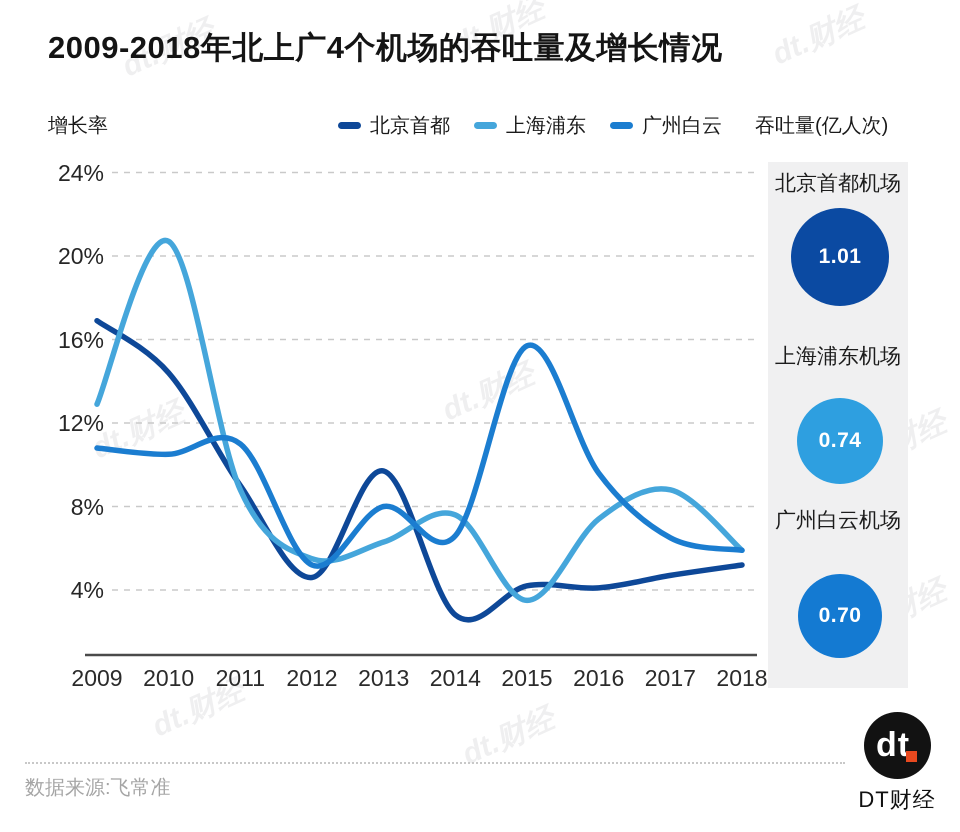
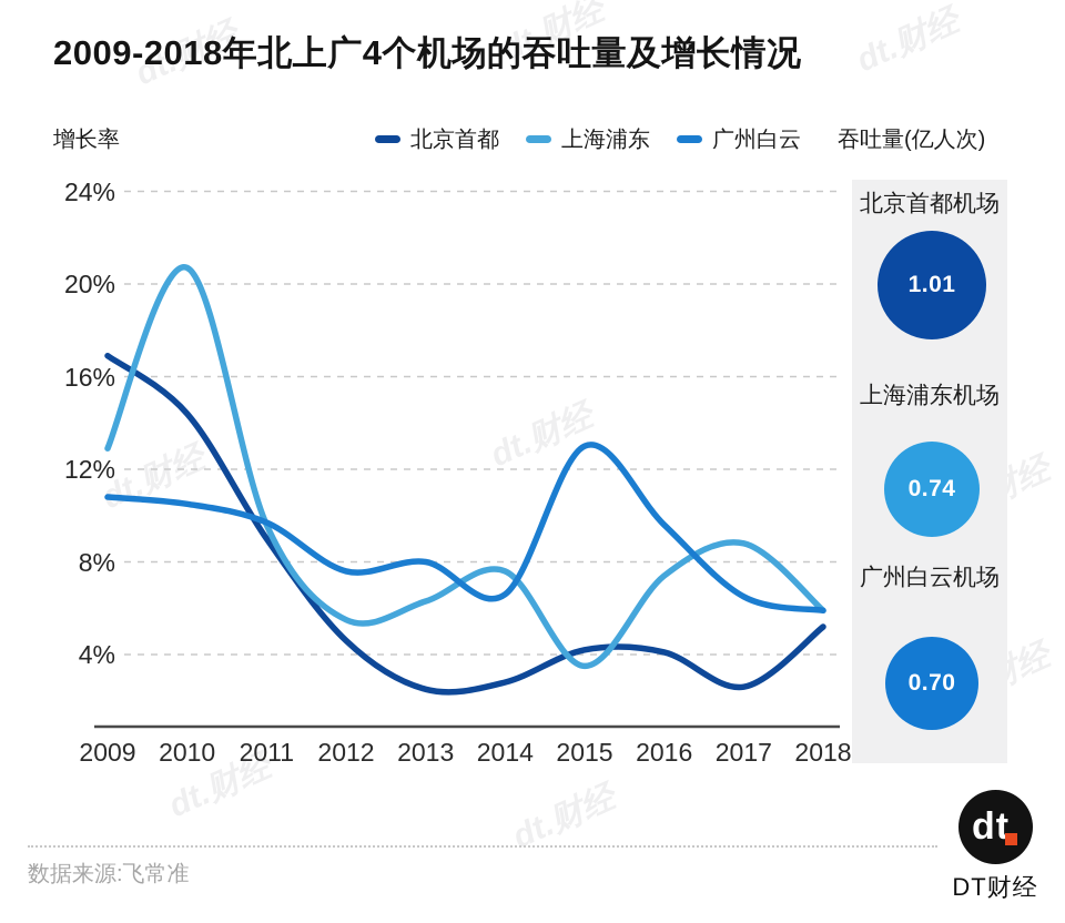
上海浦东/2011: 8.8% -> 9.6%
广州白云/2011: 11.0% -> 9.7%
广州白云/2012: 5.2% -> 7.6%
北京首都/2013: 9.7% -> 2.5%
广州白云/2015: 15.7% -> 13.0%
北京首都/2017: 4.7% -> 2.6%
